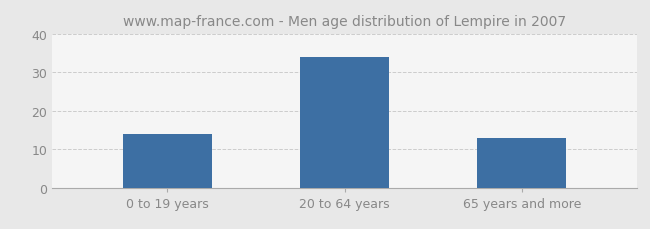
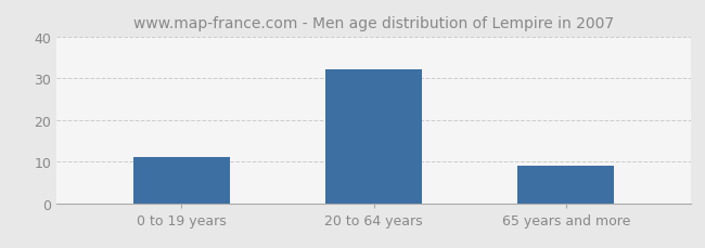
0 to 19 years: 14 -> 11
20 to 64 years: 34 -> 32
65 years and more: 13 -> 9
